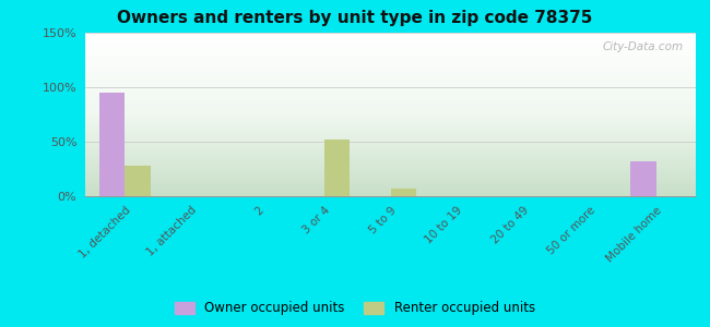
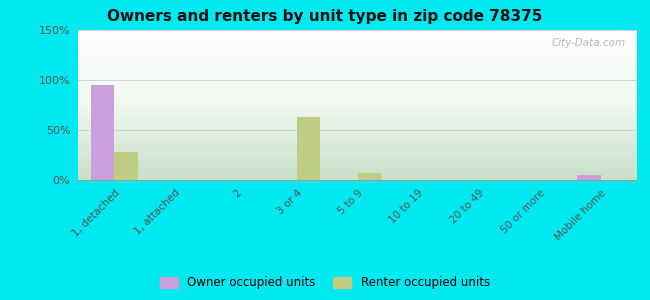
Renter occupied units/3 or 4: 52% -> 63%
Owner occupied units/Mobile home: 32% -> 5%
